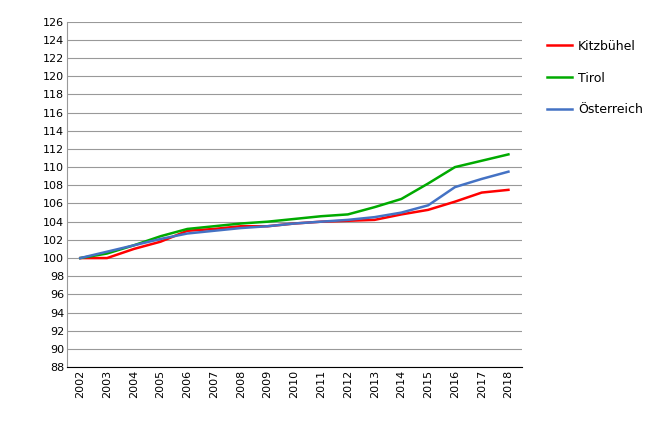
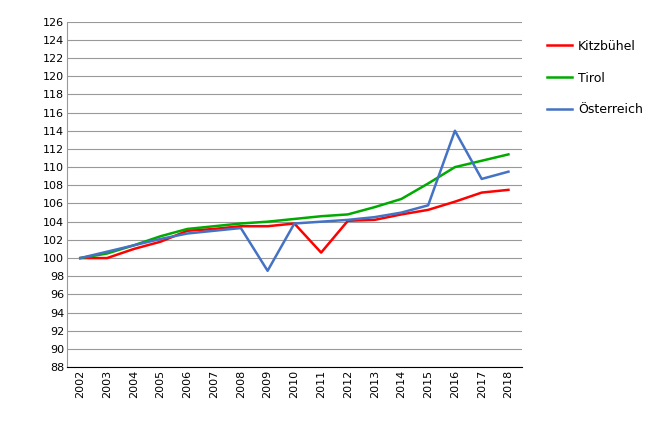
Österreich/2009: 103.5 -> 98.6
Kitzbühel/2011: 104.0 -> 100.6
Österreich/2016: 107.8 -> 114.0
